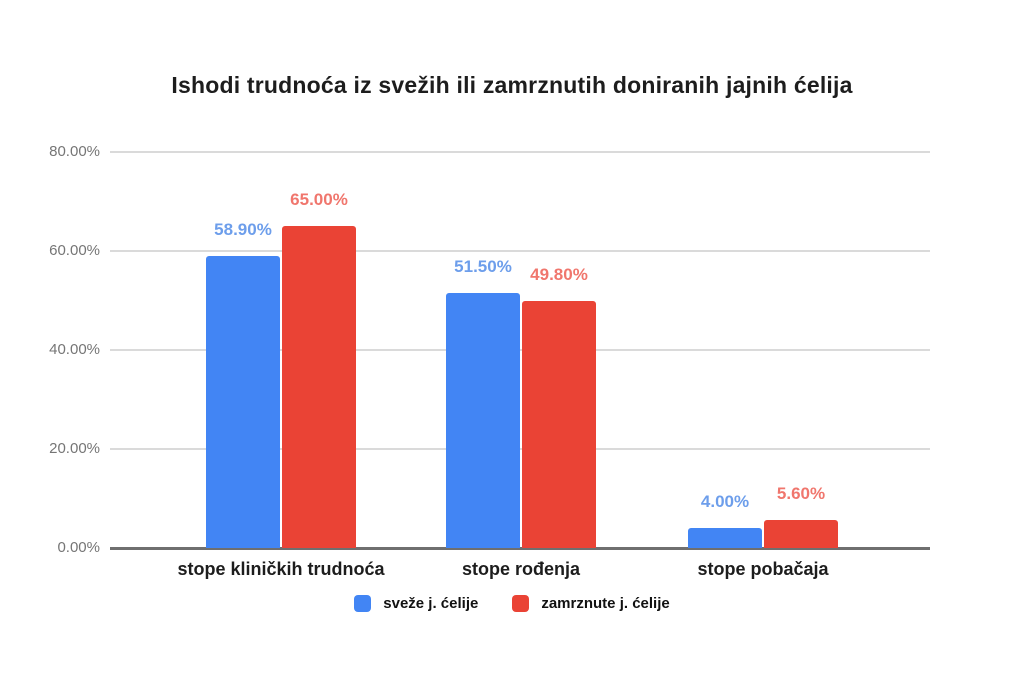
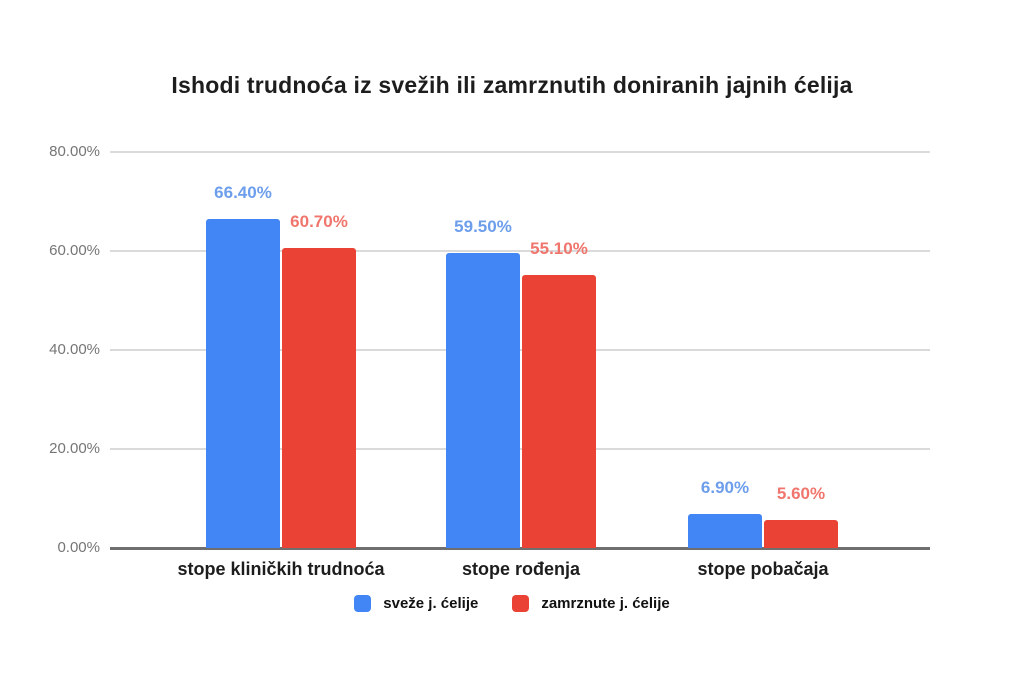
sveže j. ćelije/stope kliničkih trudnoća: 58.90% -> 66.40%
zamrznute j. ćelije/stope kliničkih trudnoća: 65.00% -> 60.70%
sveže j. ćelije/stope rođenja: 51.50% -> 59.50%
zamrznute j. ćelije/stope rođenja: 49.80% -> 55.10%
sveže j. ćelije/stope pobačaja: 4.00% -> 6.90%
